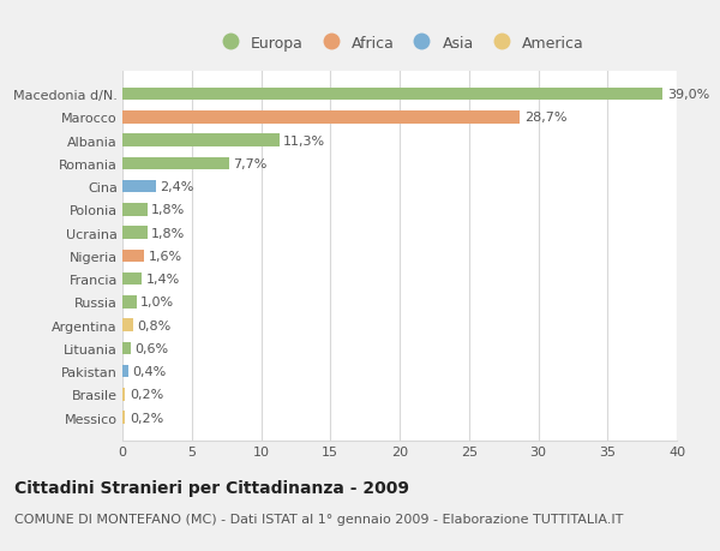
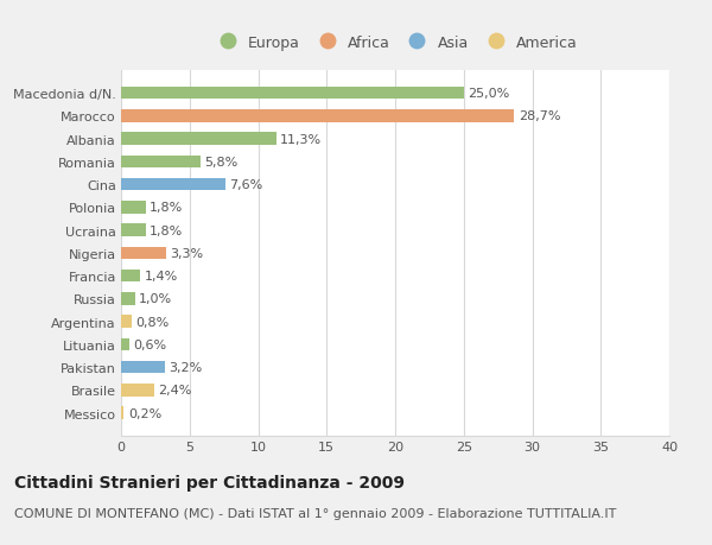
Macedonia d/N.: 39,0% -> 25,0%
Romania: 7,7% -> 5,8%
Cina: 2,4% -> 7,6%
Nigeria: 1,6% -> 3,3%
Pakistan: 0,4% -> 3,2%
Brasile: 0,2% -> 2,4%
